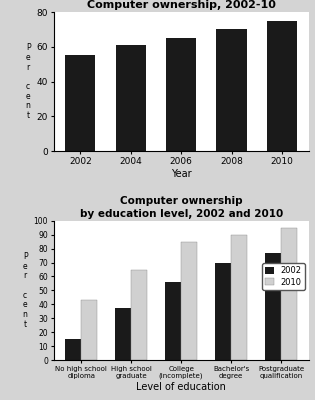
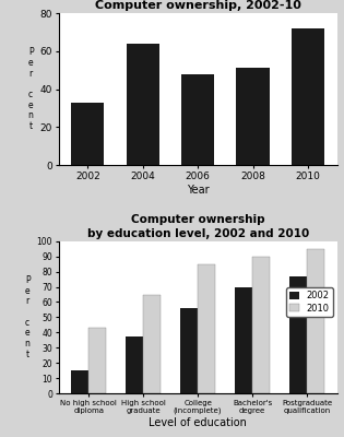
Computer ownership, 2002-10/2002: 55 -> 33
Computer ownership, 2002-10/2004: 61 -> 64
Computer ownership, 2002-10/2006: 65 -> 48
Computer ownership, 2002-10/2008: 70 -> 51
Computer ownership, 2002-10/2010: 75 -> 72
